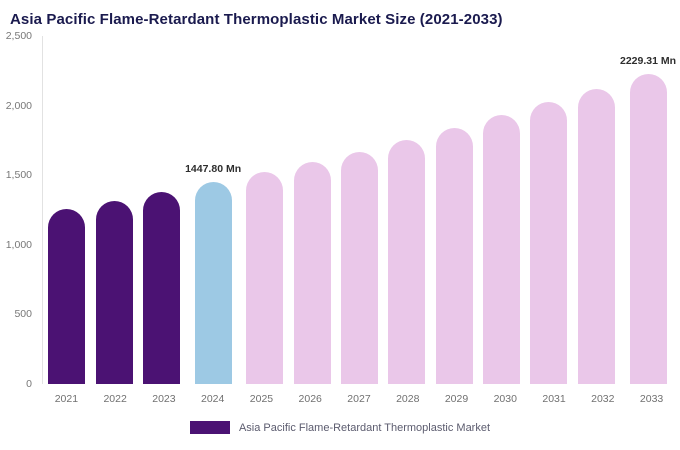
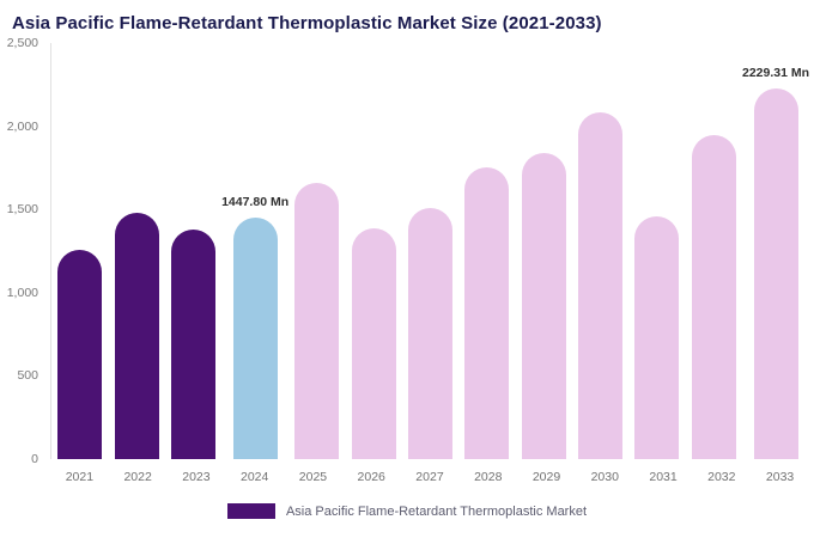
2022: 1320 -> 1480
2025: 1520 -> 1660
2026: 1600 -> 1390
2027: 1670 -> 1510
2030: 1930 -> 2080
2031: 2020 -> 1460
2032: 2120 -> 1950
